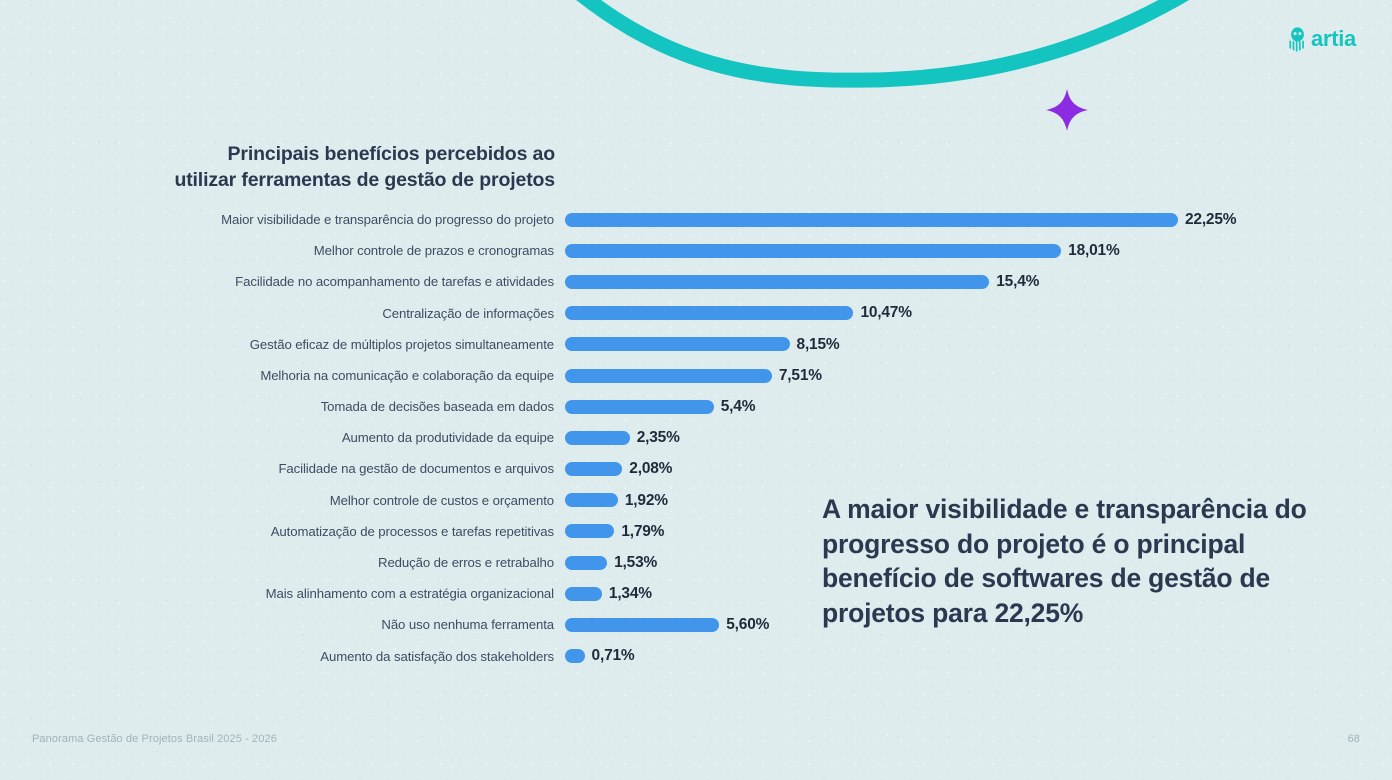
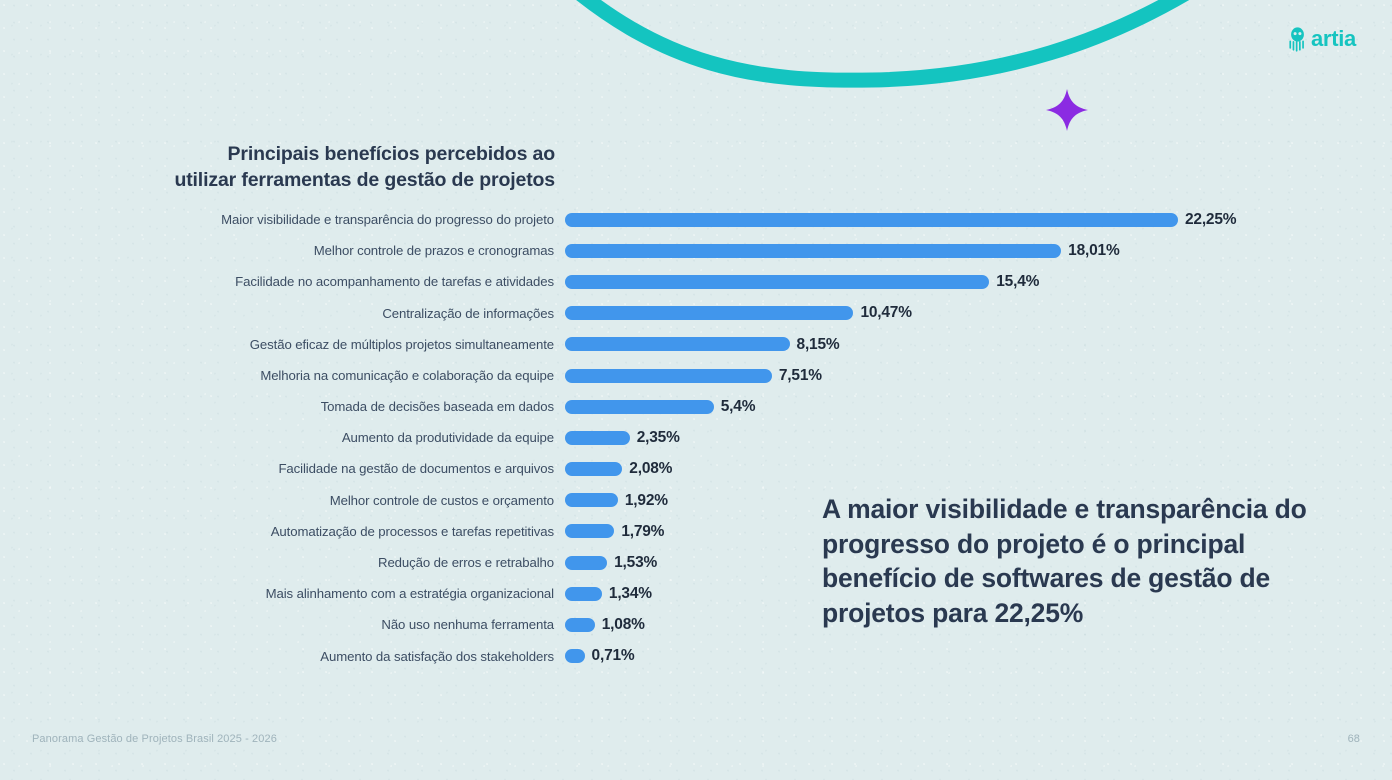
Não uso nenhuma ferramenta: 5,60% -> 1,08%
